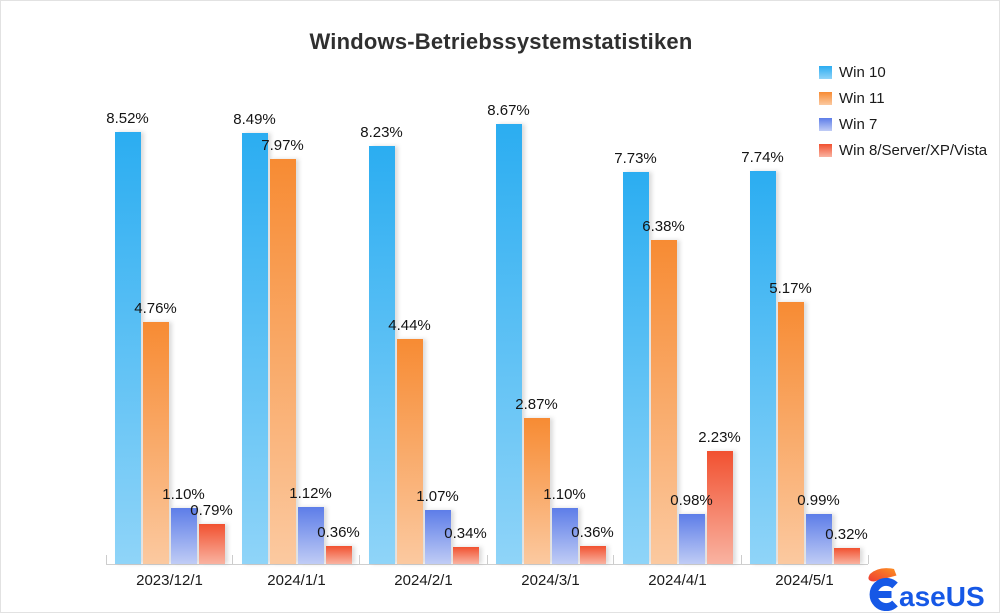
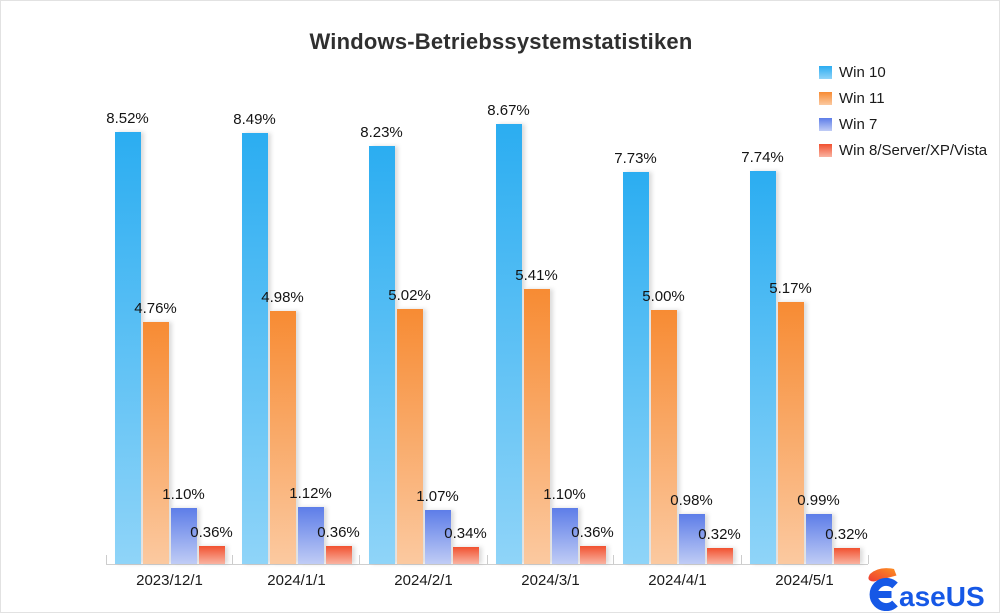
Win 8/Server/XP/Vista/2023/12/1: 0.79% -> 0.36%
Win 11/2024/1/1: 7.97% -> 4.98%
Win 11/2024/2/1: 4.44% -> 5.02%
Win 11/2024/3/1: 2.87% -> 5.41%
Win 11/2024/4/1: 6.38% -> 5.00%
Win 8/Server/XP/Vista/2024/4/1: 2.23% -> 0.32%
